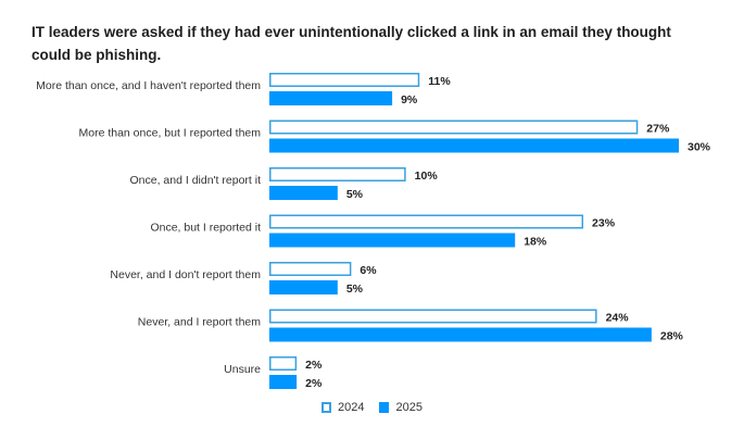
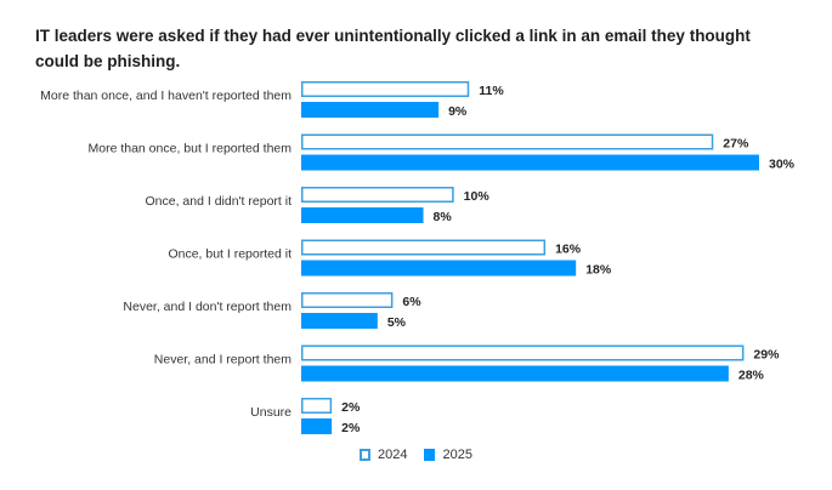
2025/Once, and I didn't report it: 5% -> 8%
2024/Once, but I reported it: 23% -> 16%
2024/Never, and I report them: 24% -> 29%
